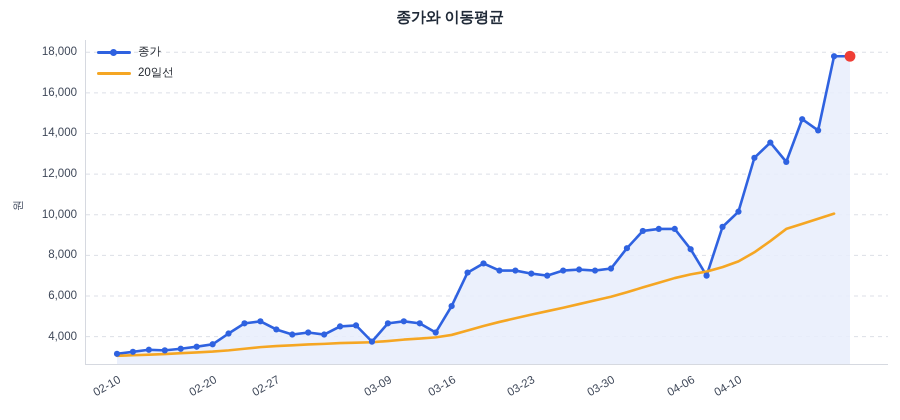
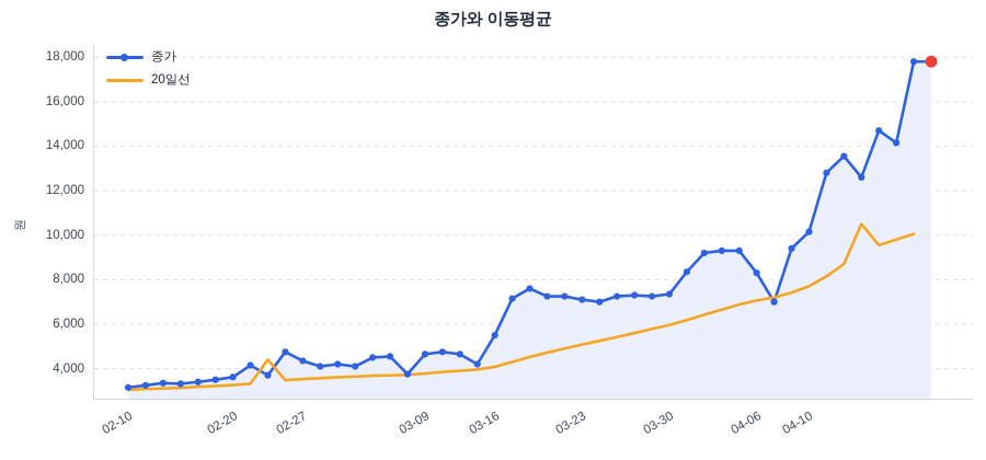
종가/02-20: 4600 -> 3700
20일선/02-20: 3400 -> 4400
20일선/04-10: 9300 -> 10500
